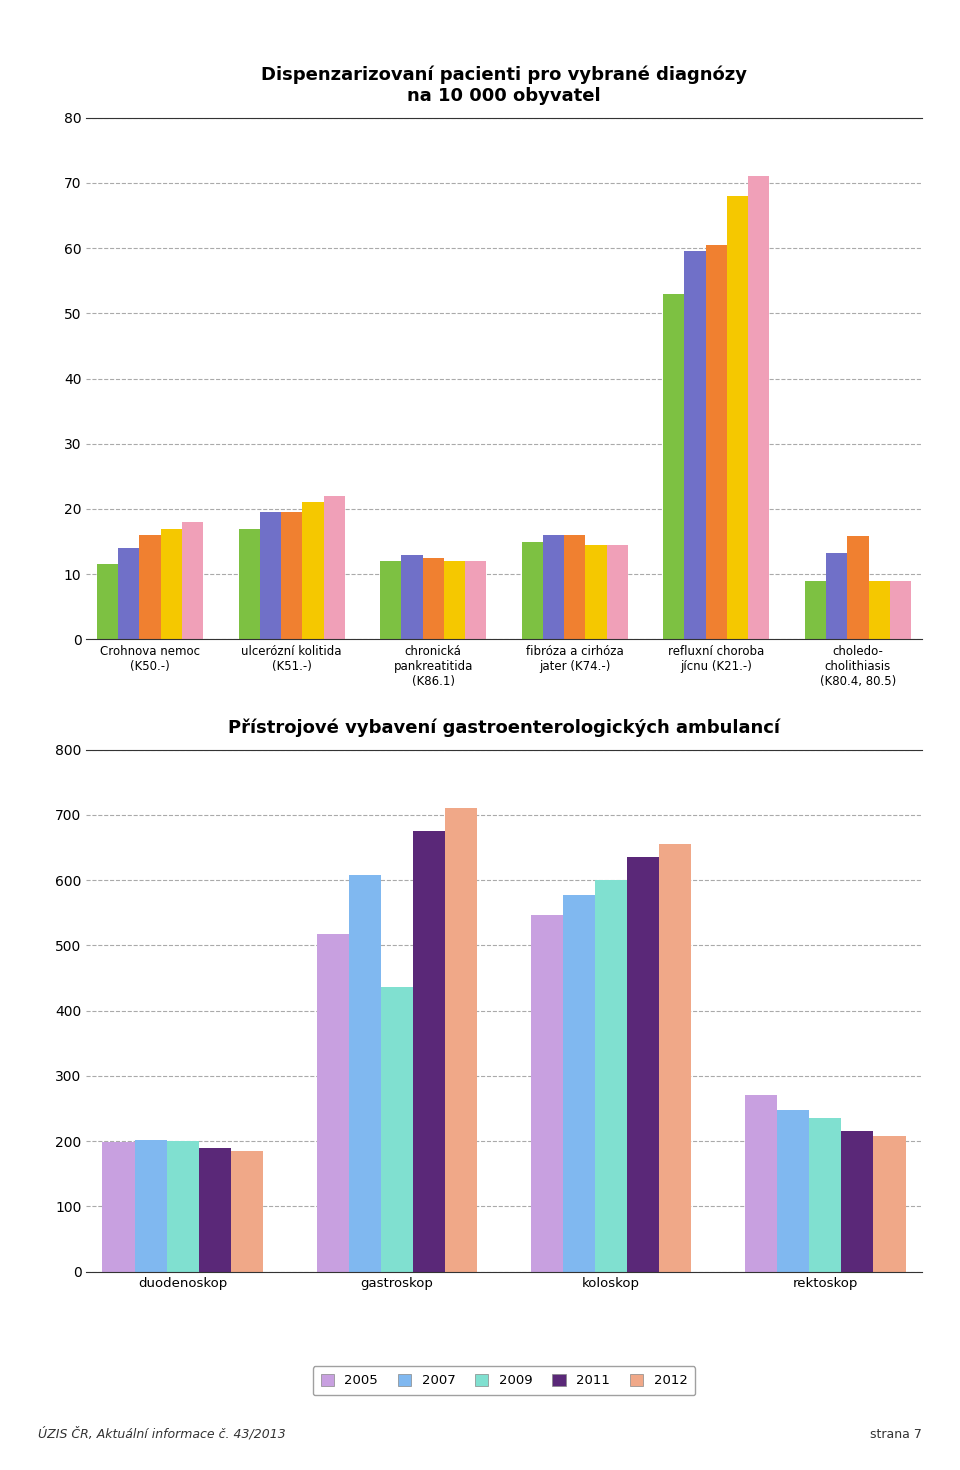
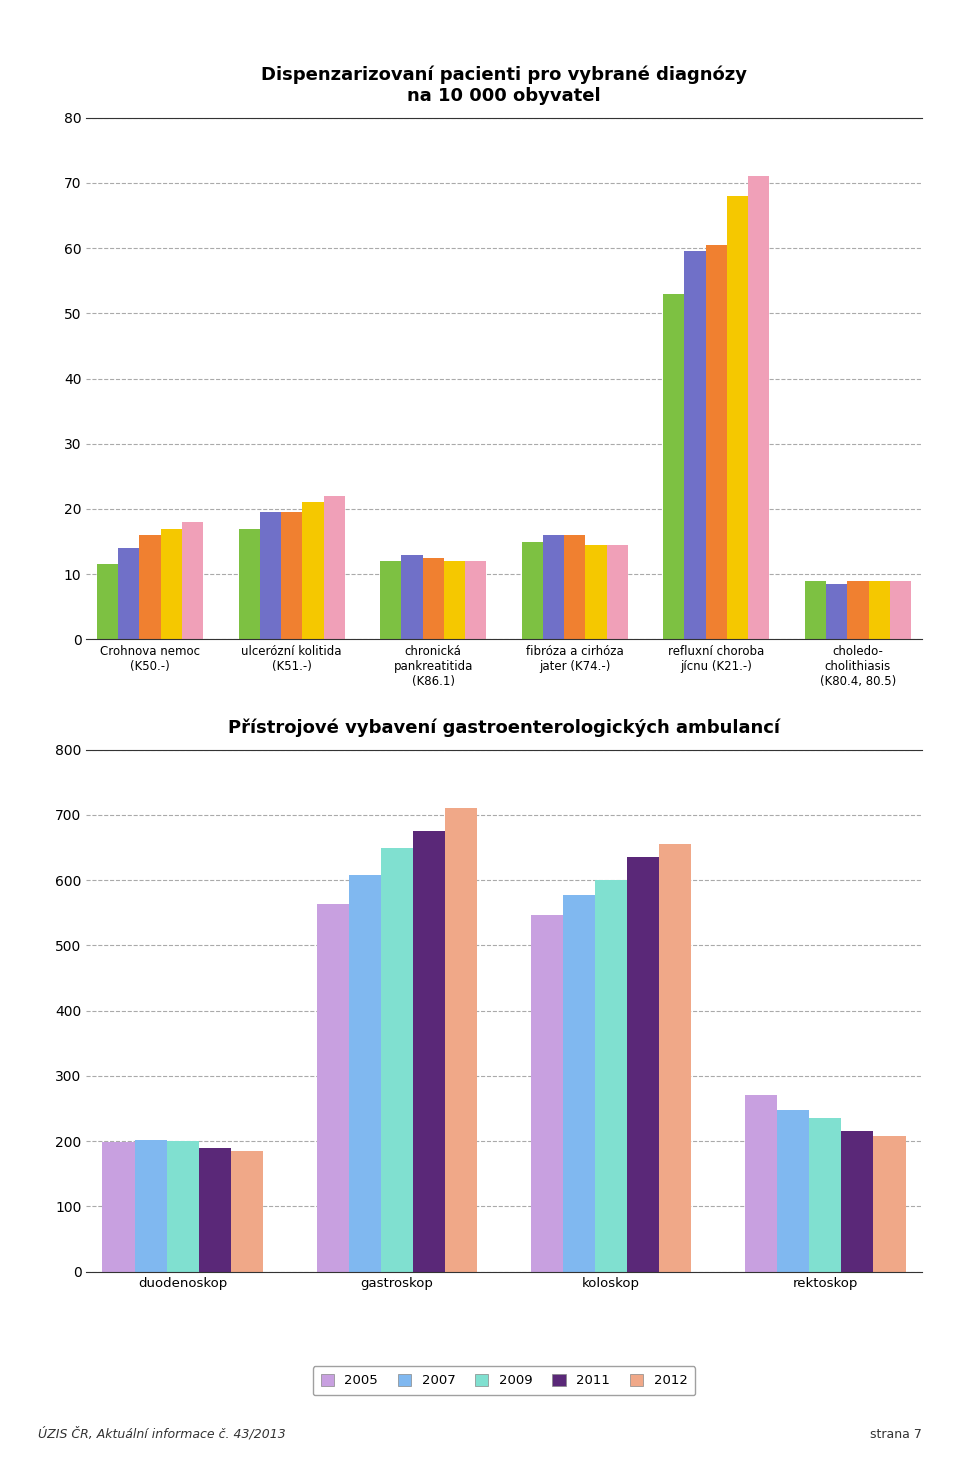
2007/choledo- cholithiasis (K80.4, 80.5): 13.2 -> 8.5
2009/choledo- cholithiasis (K80.4, 80.5): 15.8 -> 9.0
Přístrojové vybavení gastroenterologických ambulancí/2005/gastroskop: 518 -> 563
Přístrojové vybavení gastroenterologických ambulancí/2009/gastroskop: 436 -> 650
